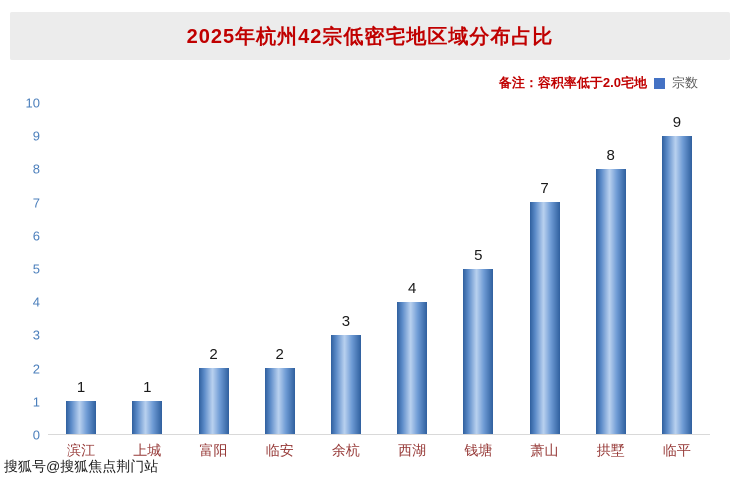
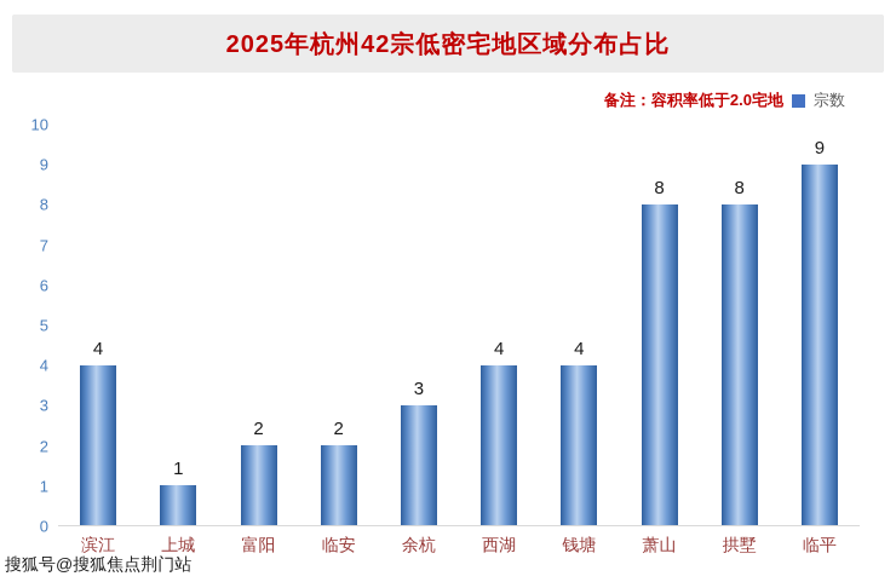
滨江: 1 -> 4
钱塘: 5 -> 4
萧山: 7 -> 8
